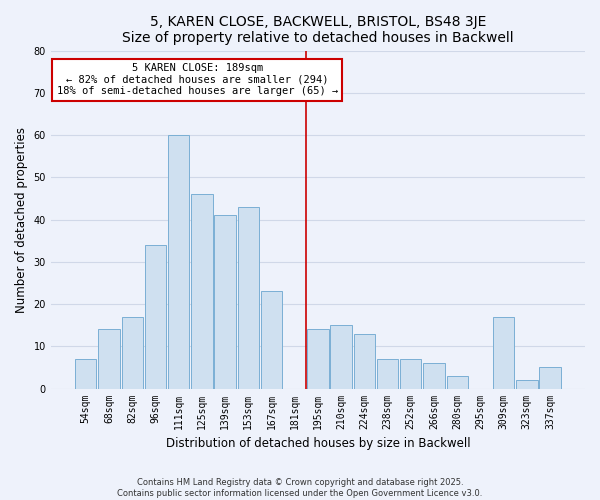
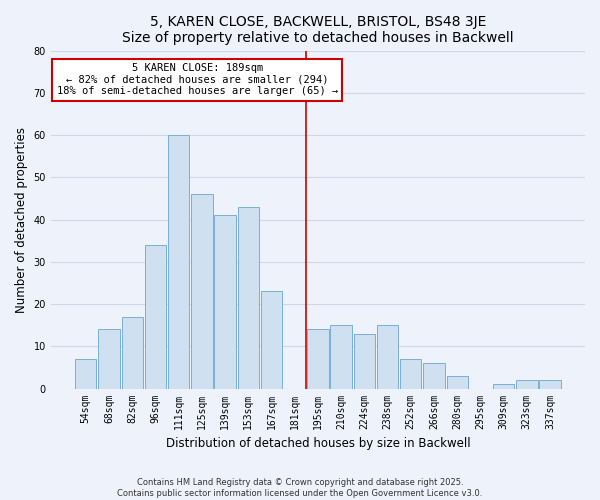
238sqm: 7 -> 15
309sqm: 17 -> 1
337sqm: 5 -> 2
